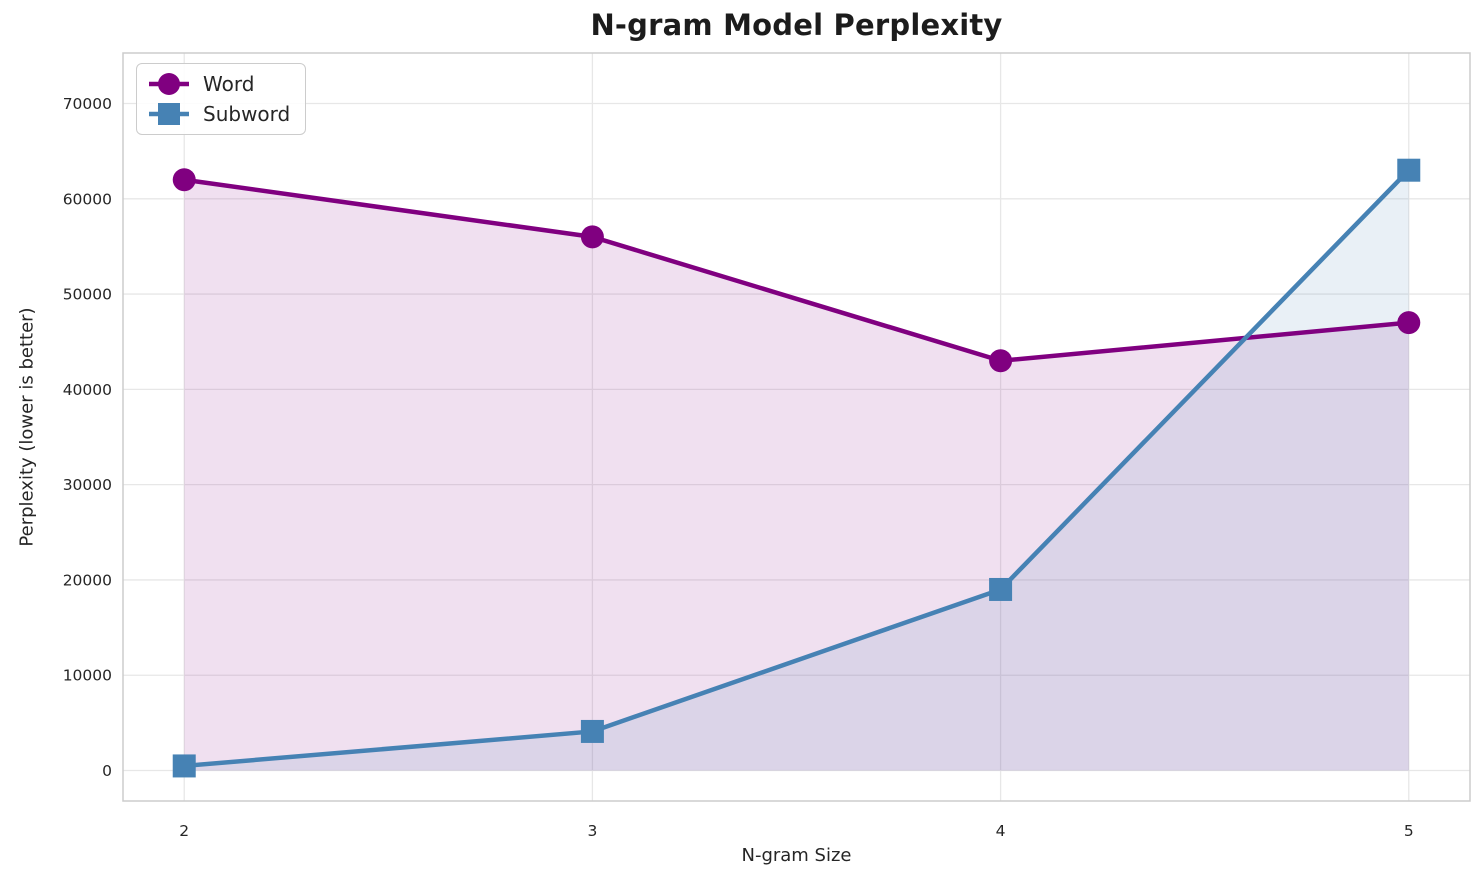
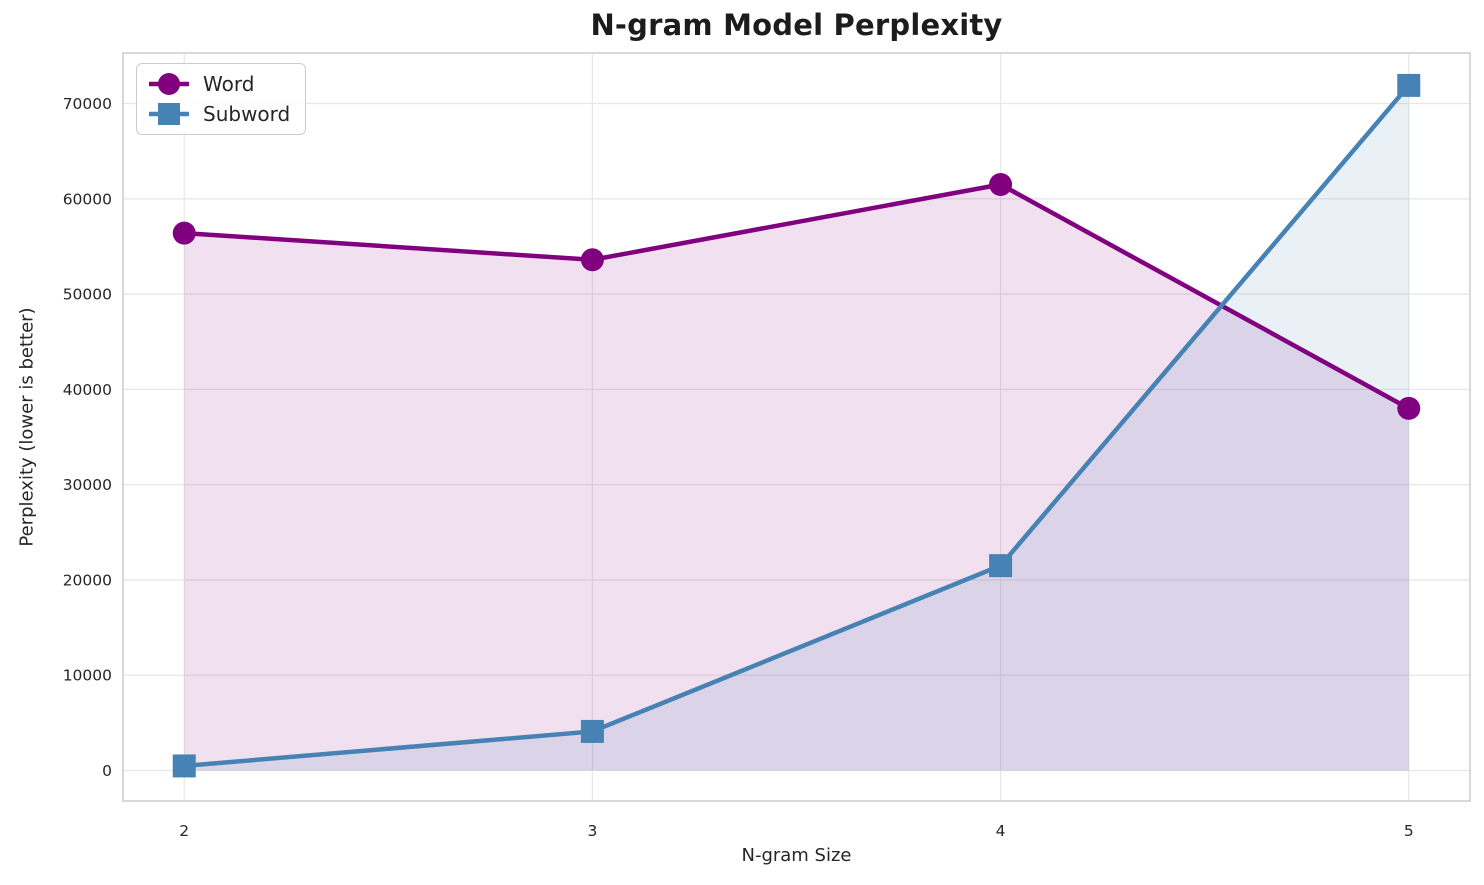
Word/2: 62000 -> 56000
Word/3: 56000 -> 54000
Word/4: 43000 -> 62000
Subword/4: 19000 -> 22000
Word/5: 47000 -> 38000
Subword/5: 63000 -> 72000
